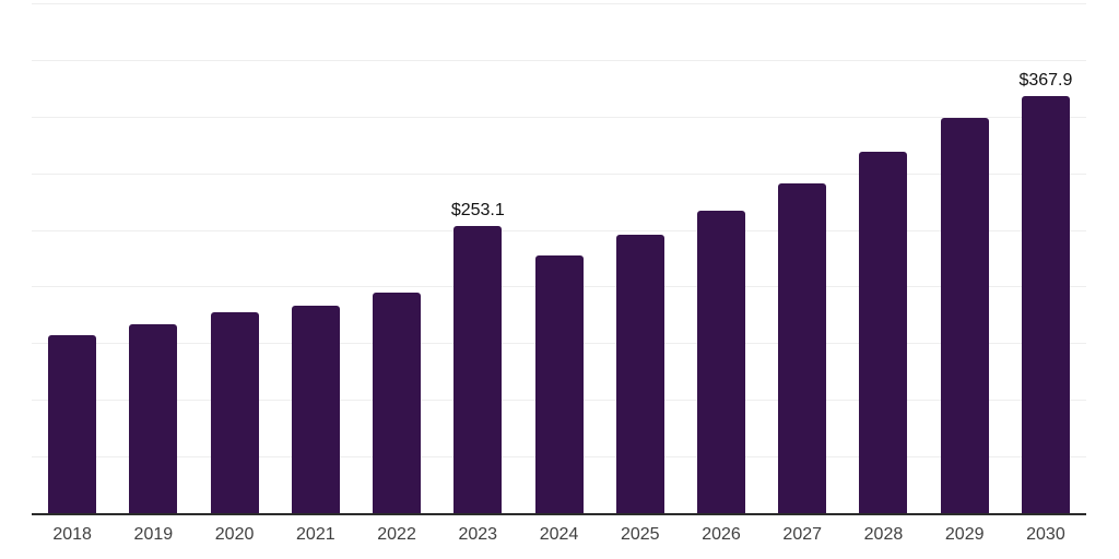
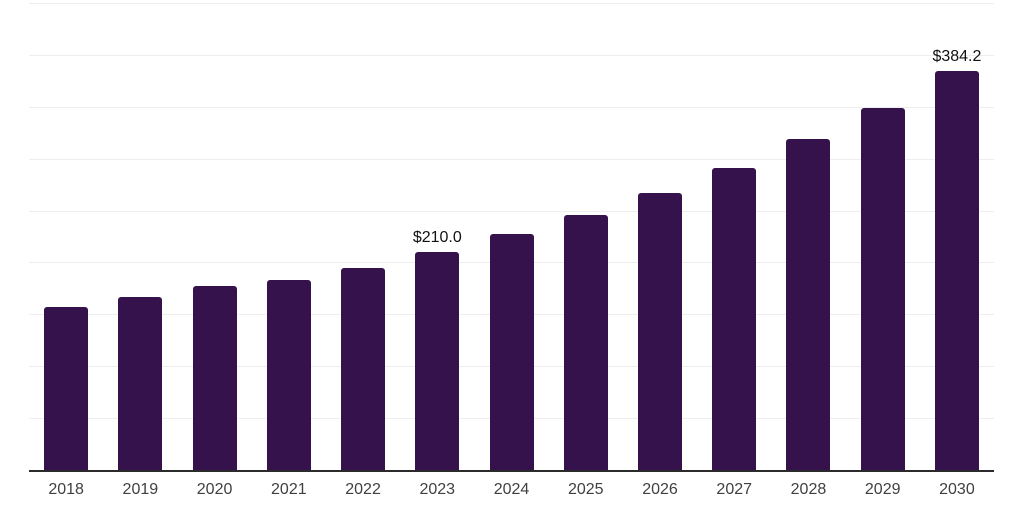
2023: $253.1 -> $210.0
2030: $367.9 -> $384.2
